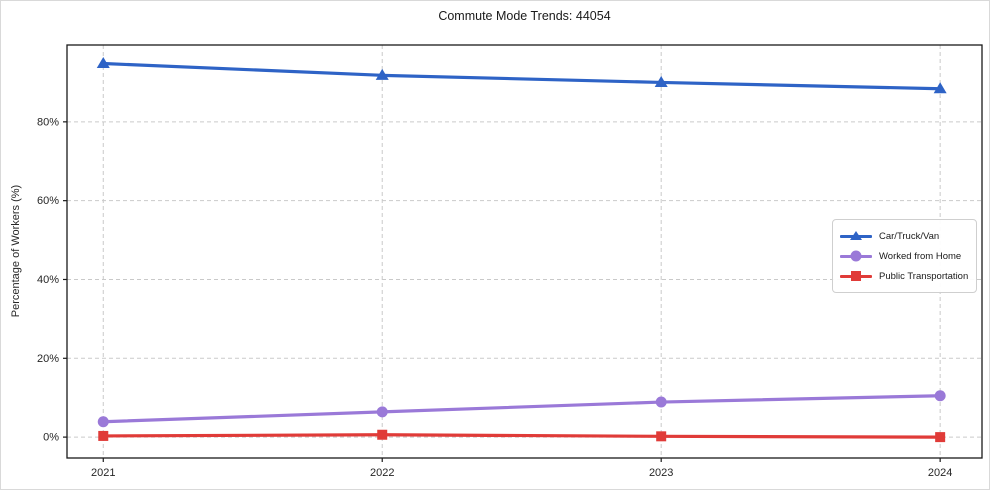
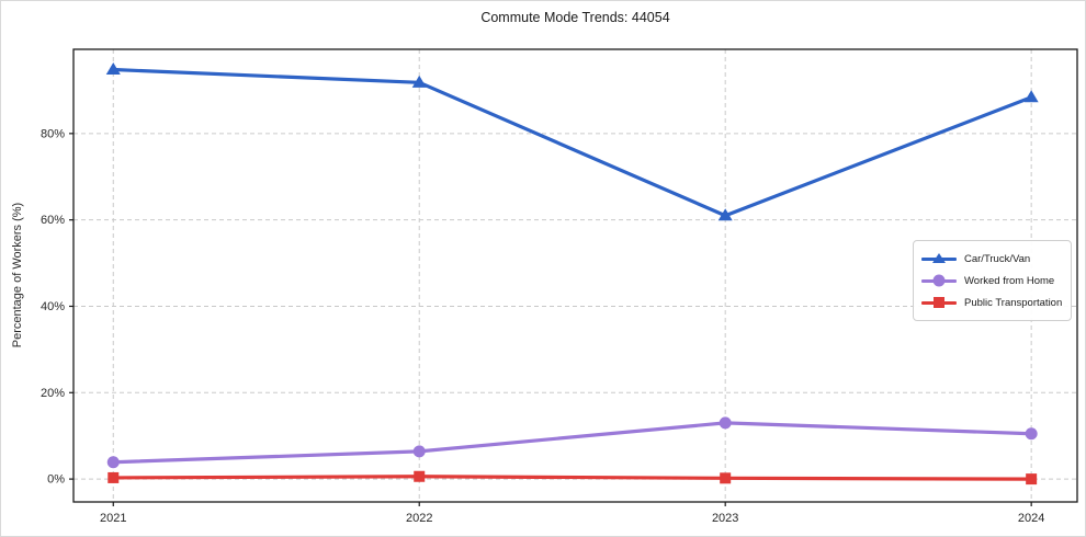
Car/Truck/Van/2023: 90% -> 61%
Worked from Home/2023: 9% -> 13%
